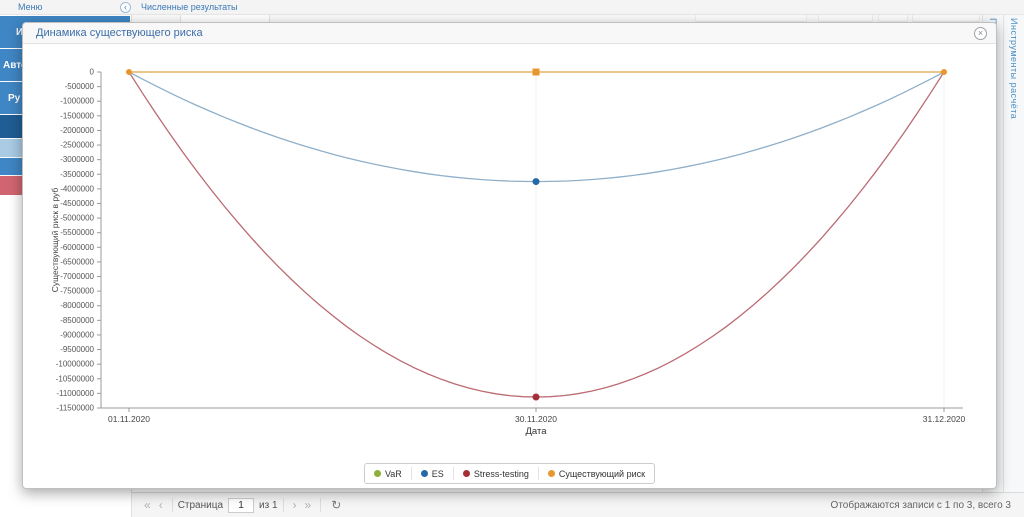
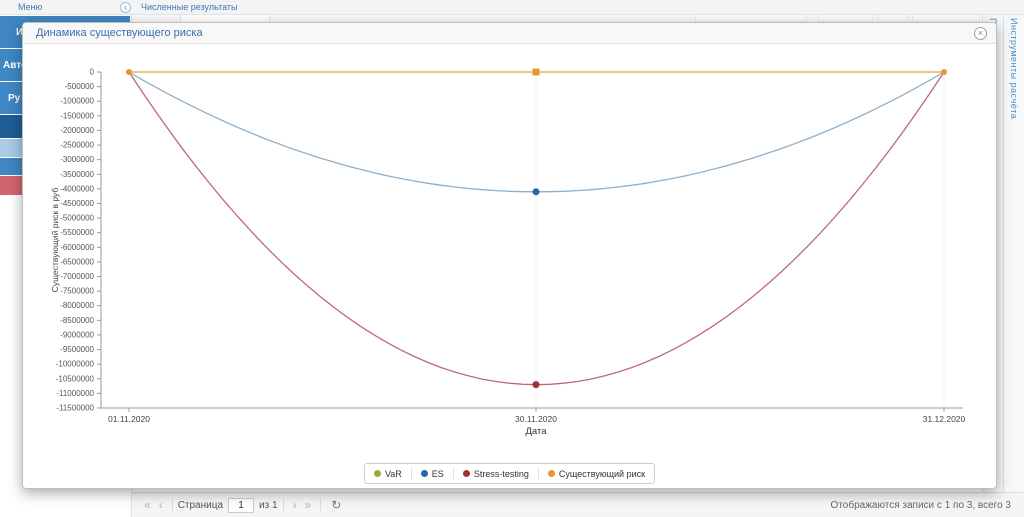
ES/30.11.2020: -3800000 -> -4100000
Stress-testing/30.11.2020: -11100000 -> -10700000
